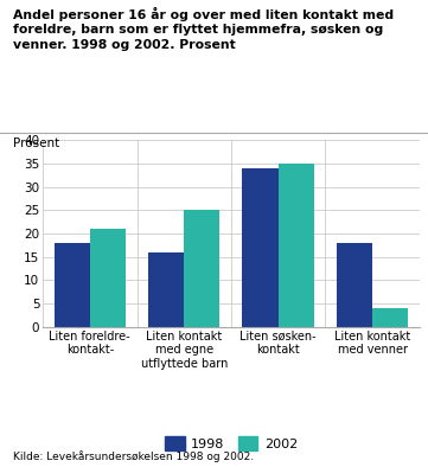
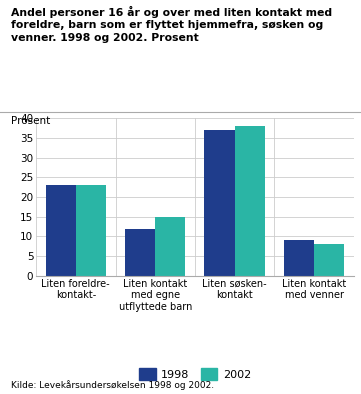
1998/Liten foreldre- kontakt-: 18 -> 23
2002/Liten foreldre- kontakt-: 21 -> 23
1998/Liten kontakt med egne utflyttede barn: 16 -> 12
2002/Liten kontakt med egne utflyttede barn: 25 -> 15
1998/Liten søsken- kontakt: 34 -> 37
2002/Liten søsken- kontakt: 35 -> 38
1998/Liten kontakt med venner: 18 -> 9
2002/Liten kontakt med venner: 4 -> 8
